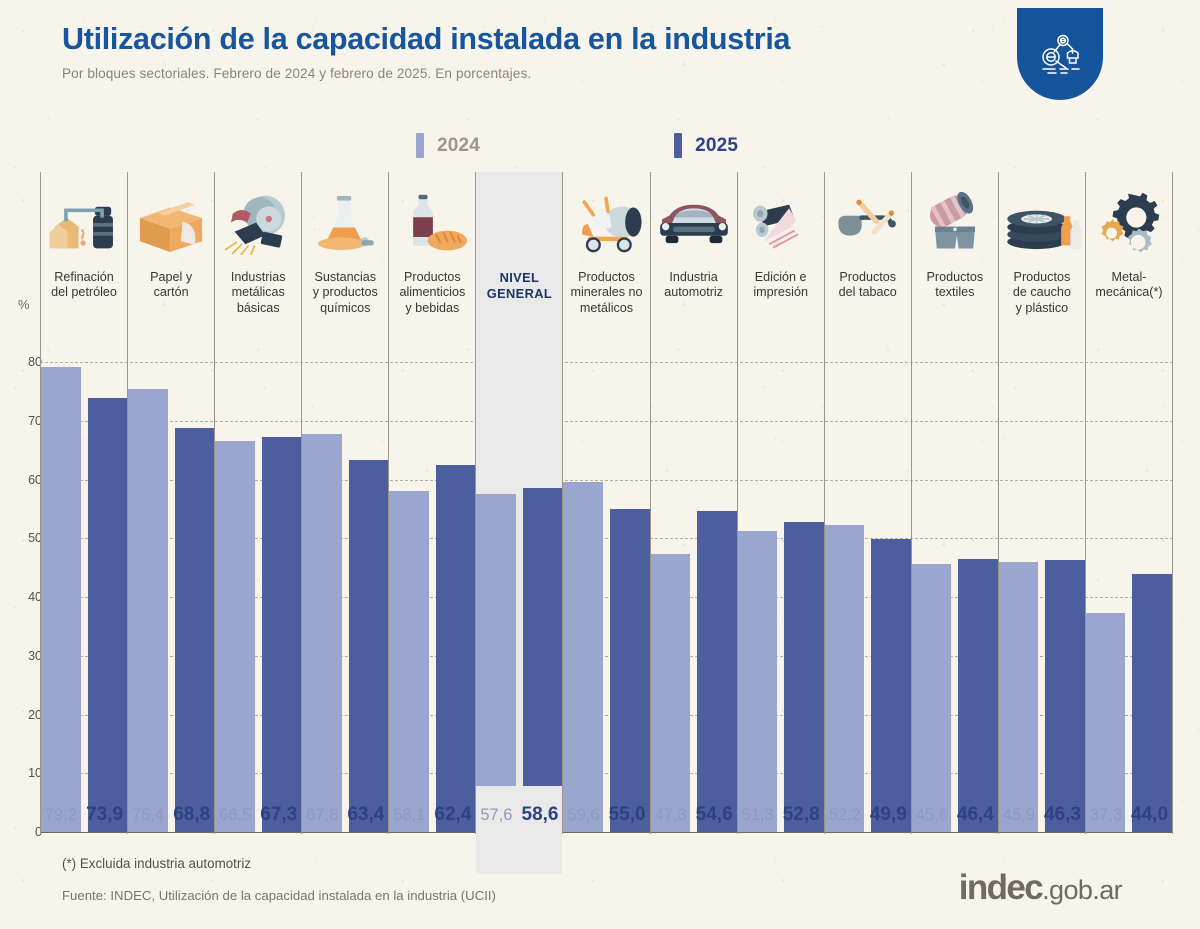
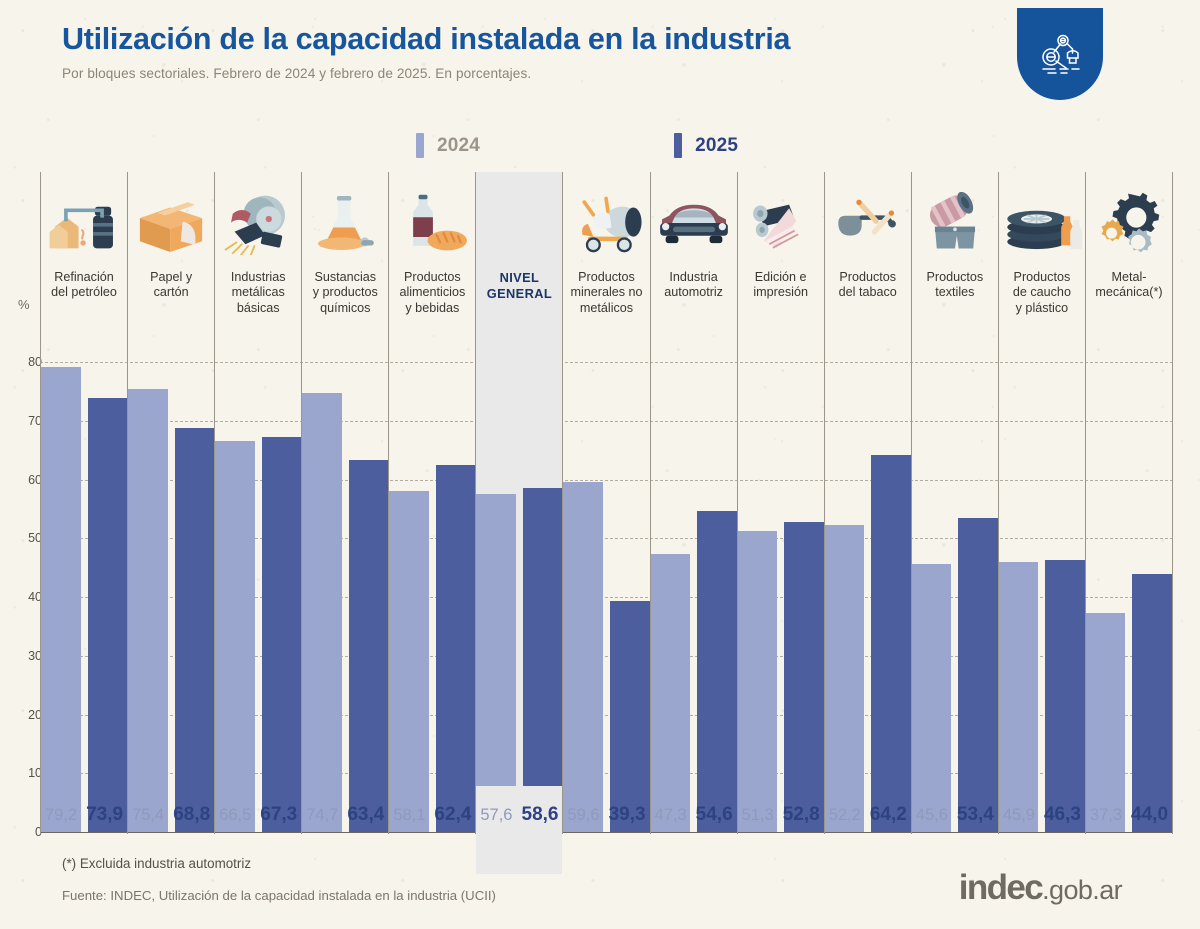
2024/Sustancias y productos químicos: 67,8 -> 74,7
2025/Productos minerales no metálicos: 55,0 -> 39,3
2025/Productos del tabaco: 49,9 -> 64,2
2025/Productos textiles: 46,4 -> 53,4
